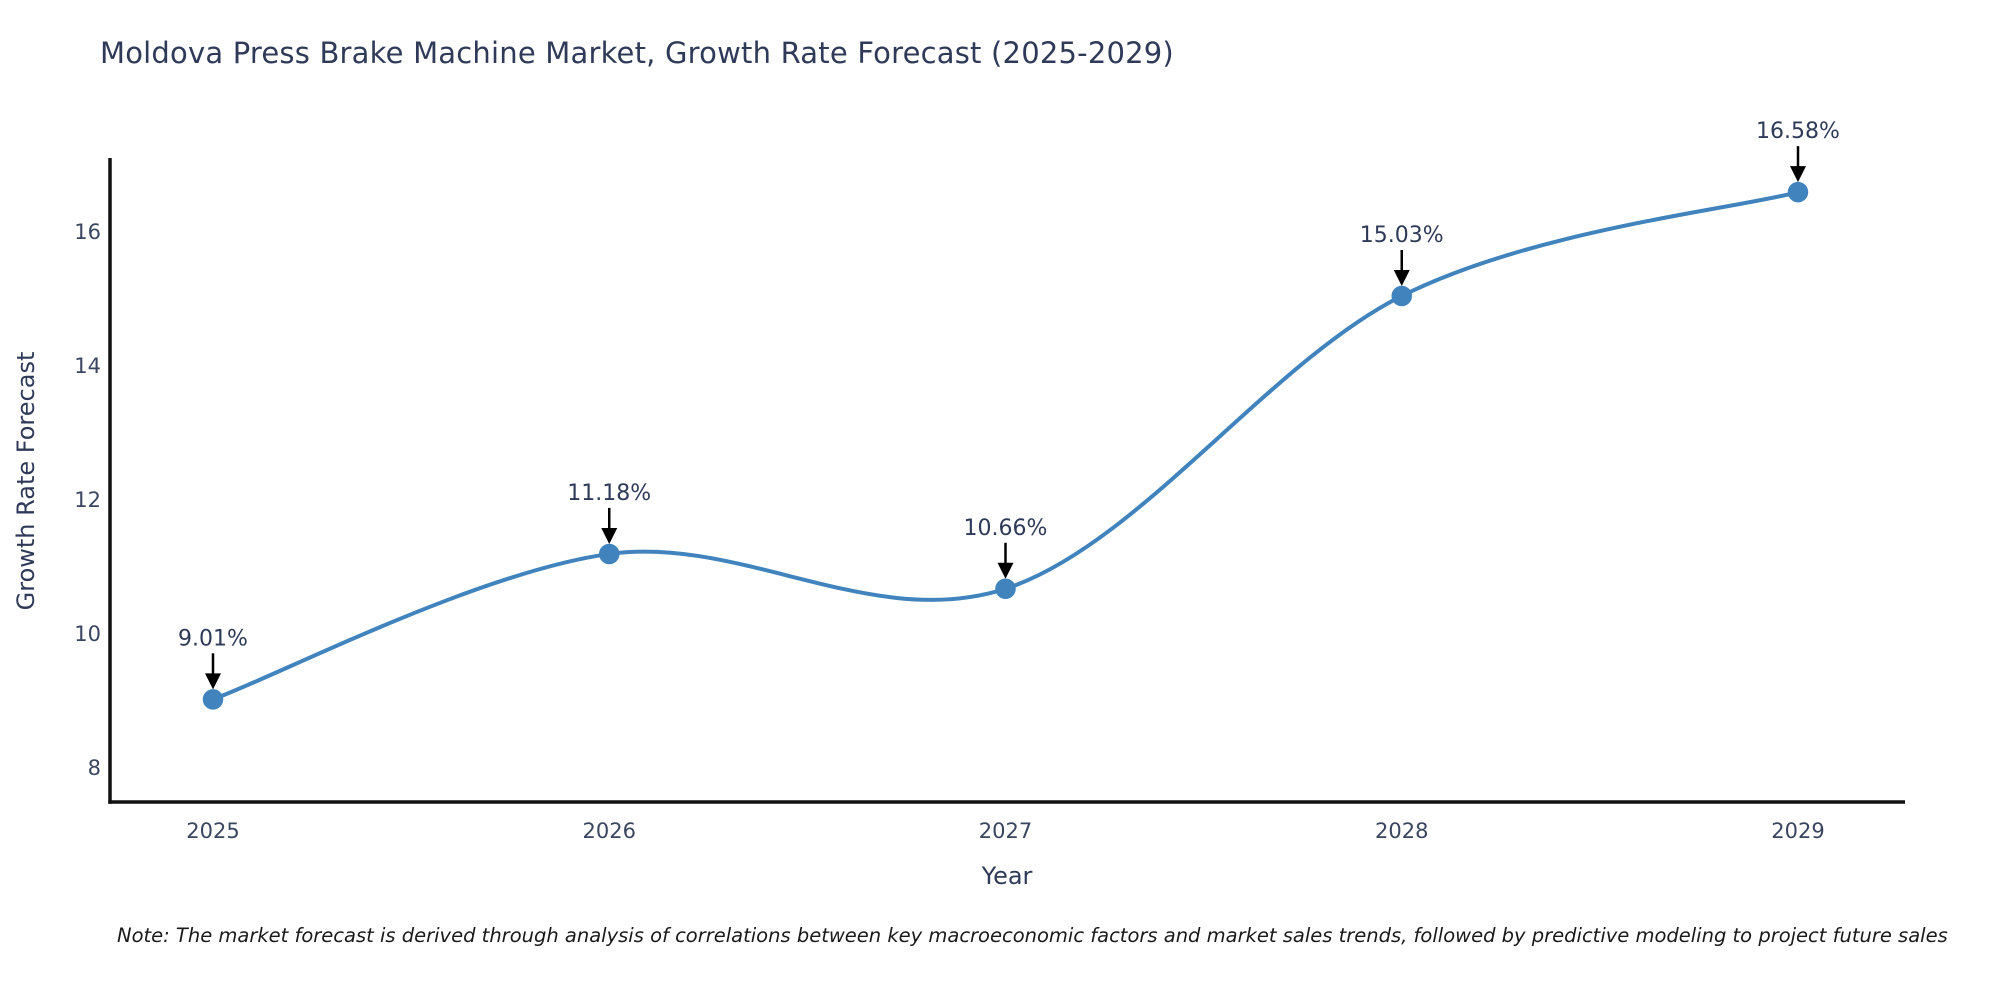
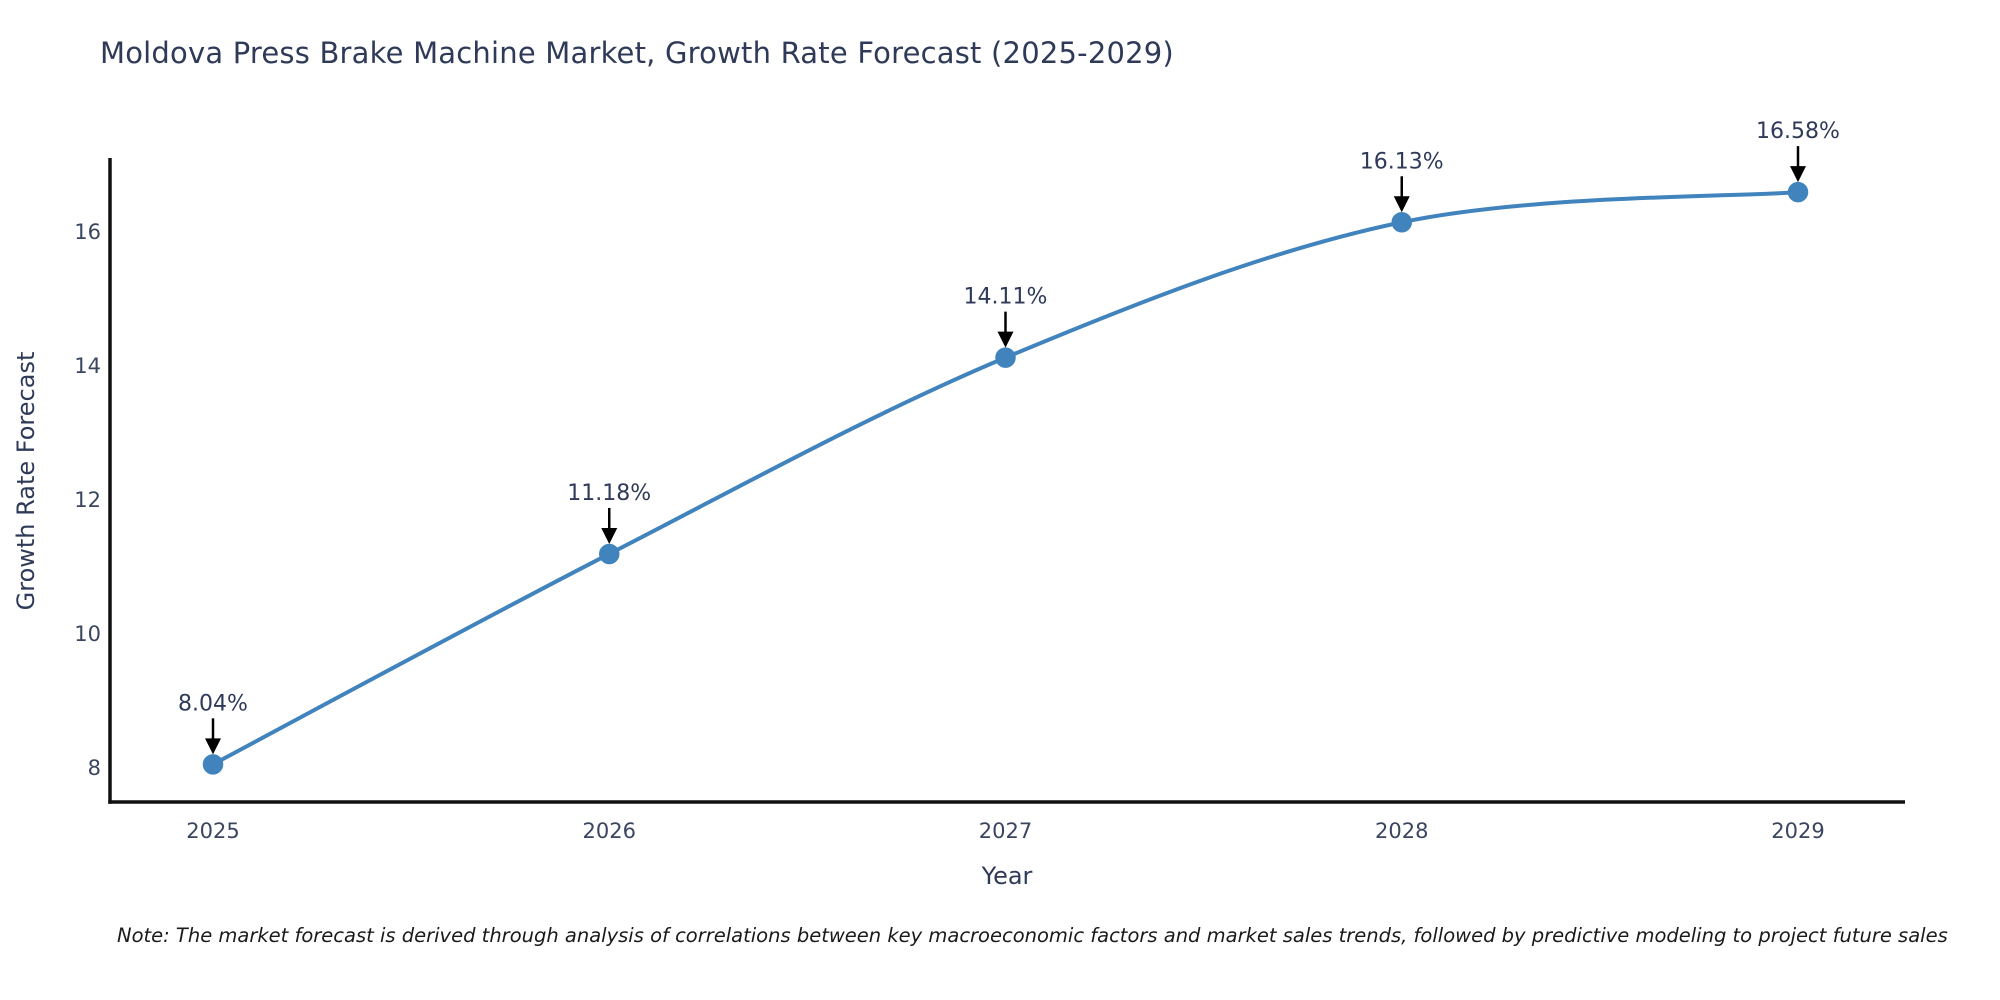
2025: 9.01% -> 8.04%
2027: 10.66% -> 14.11%
2028: 15.03% -> 16.13%
